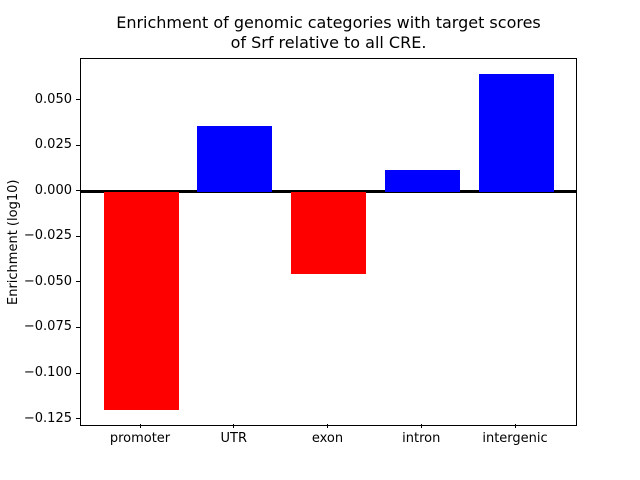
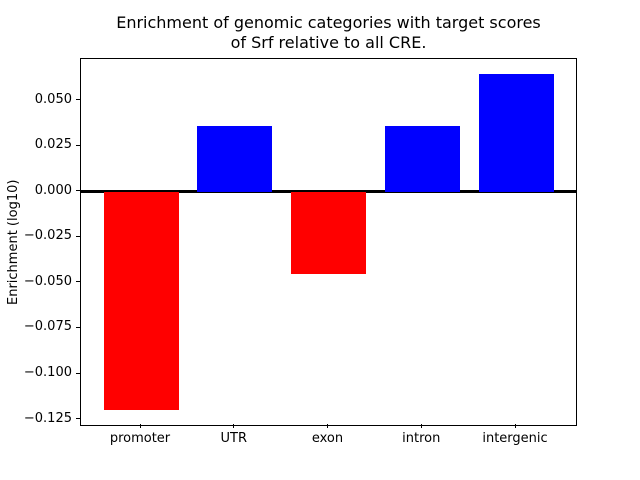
intron: 0.012 -> 0.036
